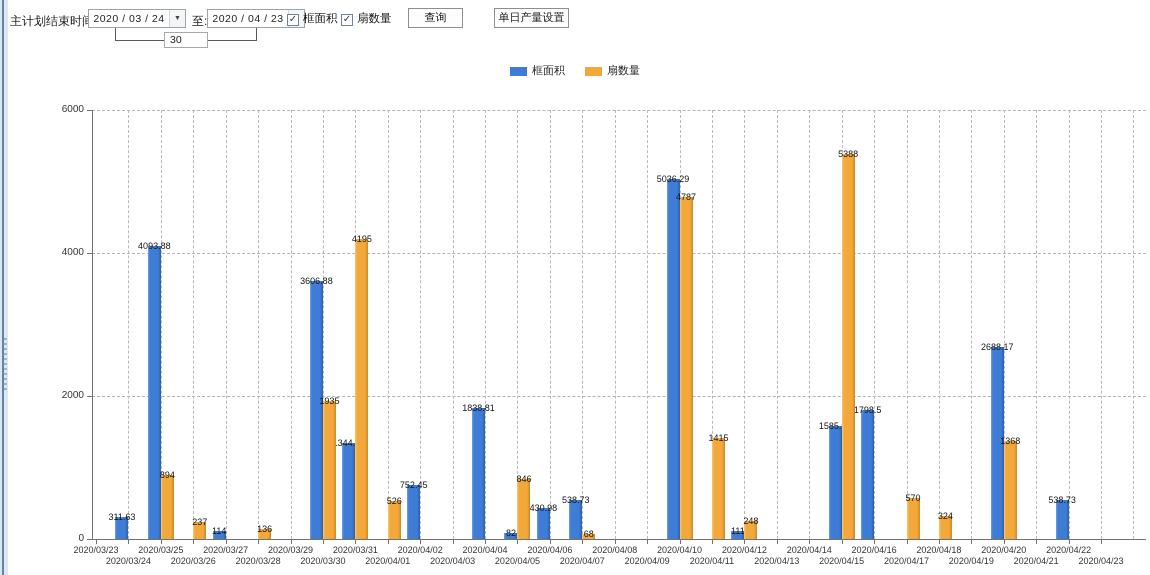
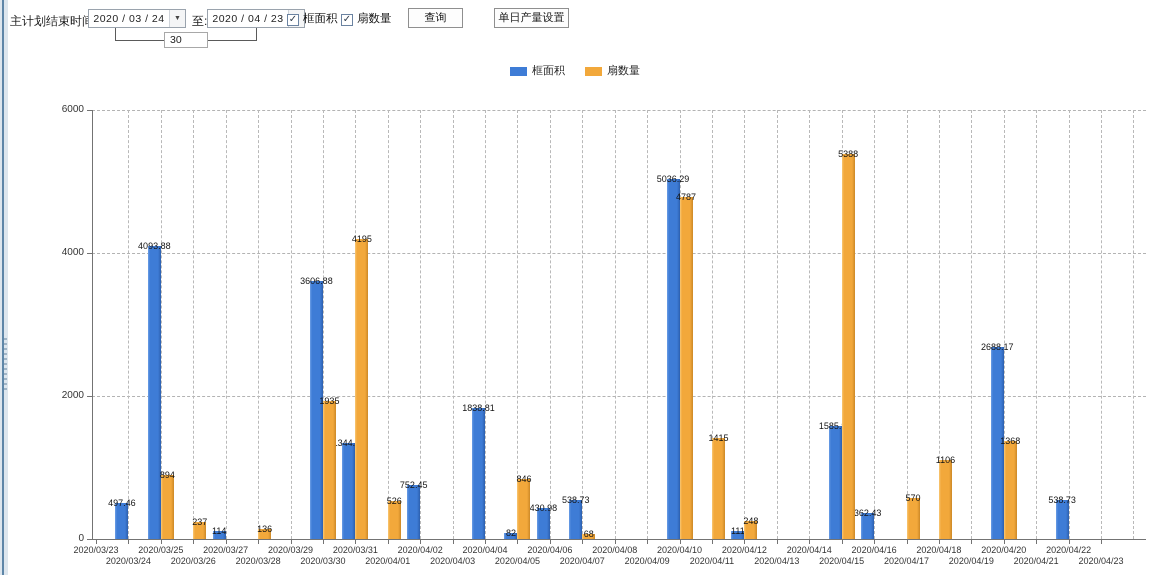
框面积/2020/03/24: 311.63 -> 497.46
框面积/2020/04/16: 1798.5 -> 362.43
扇数量/2020/04/18: 324 -> 1106
